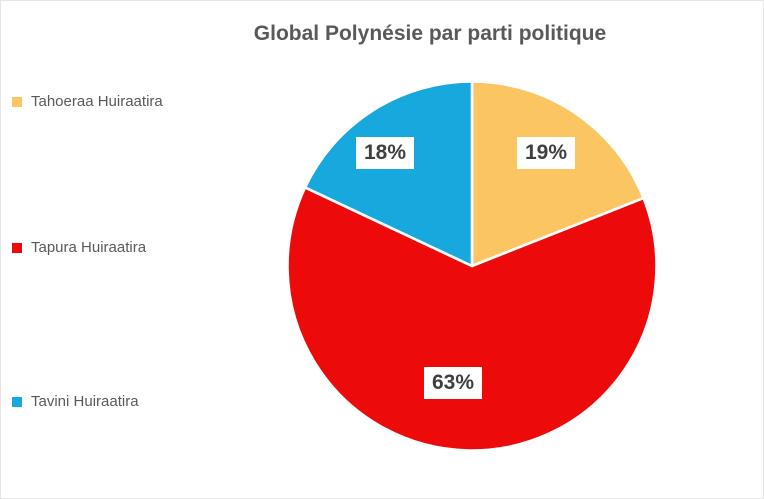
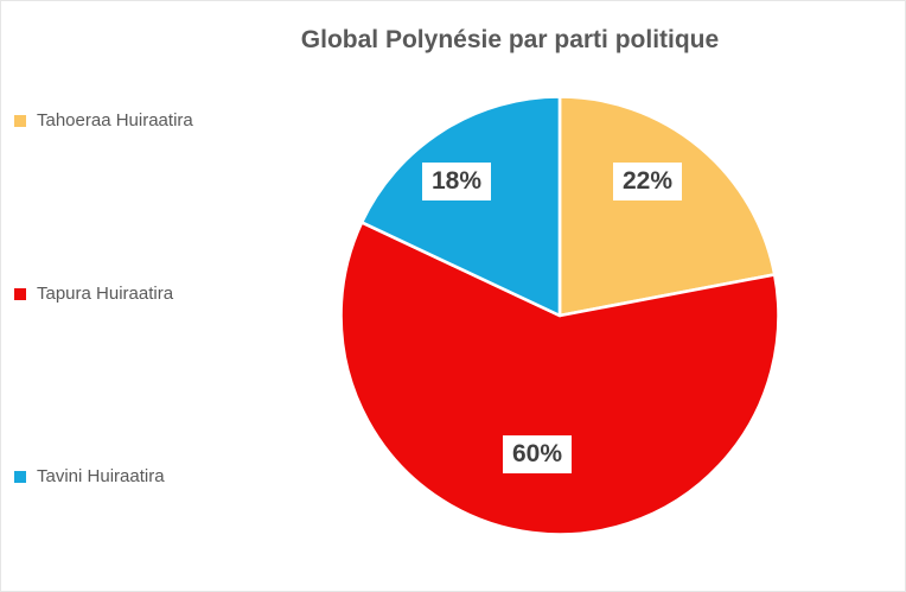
Tahoeraa Huiraatira: 19% -> 22%
Tapura Huiraatira: 63% -> 60%
